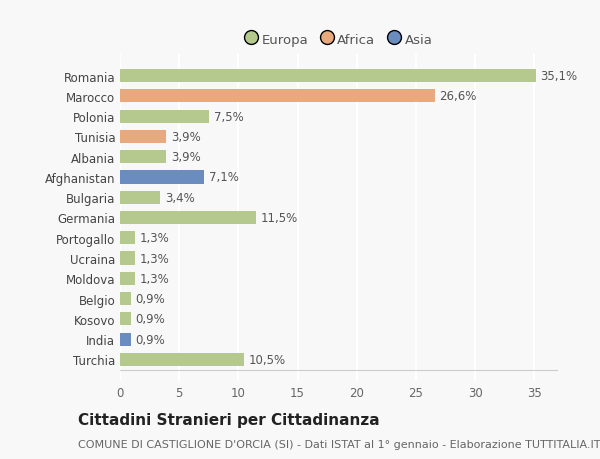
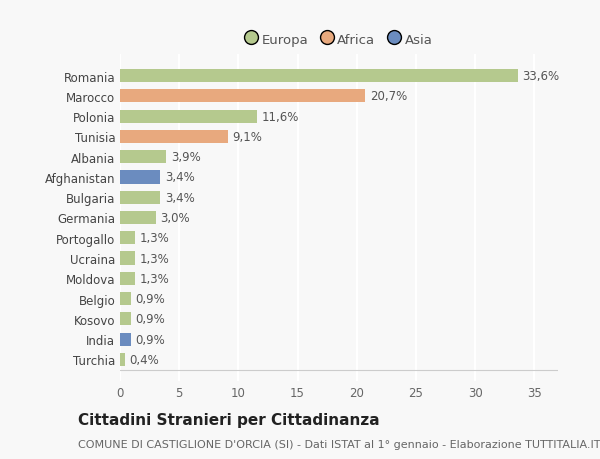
Romania: 35,1% -> 33,6%
Marocco: 26,6% -> 20,7%
Polonia: 7,5% -> 11,6%
Tunisia: 3,9% -> 9,1%
Afghanistan: 7,1% -> 3,4%
Germania: 11,5% -> 3,0%
Turchia: 10,5% -> 0,4%
